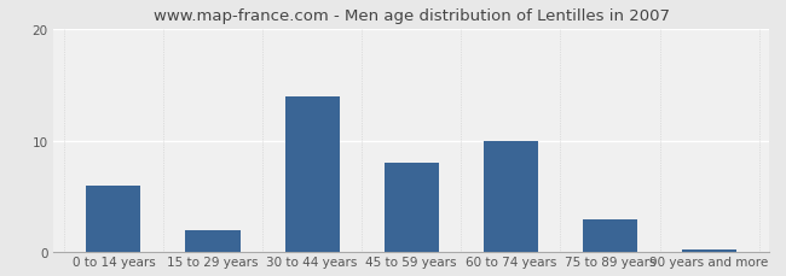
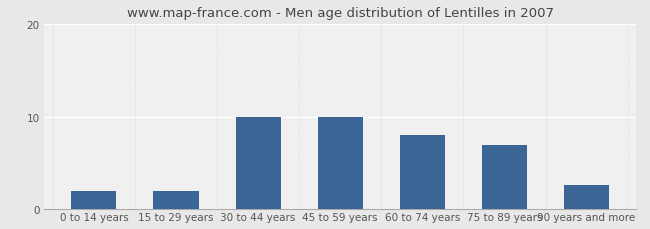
0 to 14 years: 6.0 -> 2.0
30 to 44 years: 14.0 -> 10.0
45 to 59 years: 8.0 -> 10.0
60 to 74 years: 10.0 -> 8.0
75 to 89 years: 3.0 -> 7.0
90 years and more: 0.3 -> 2.6
